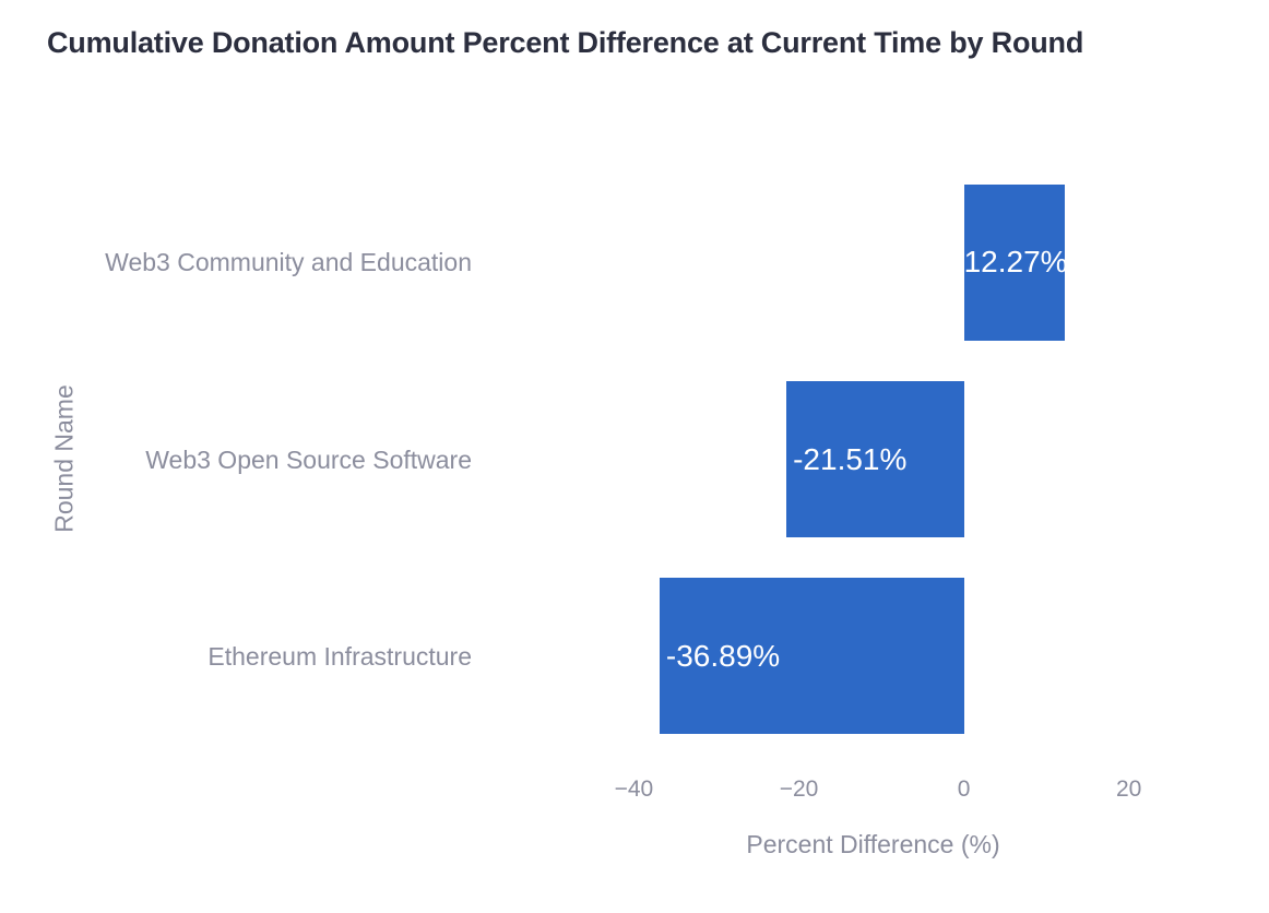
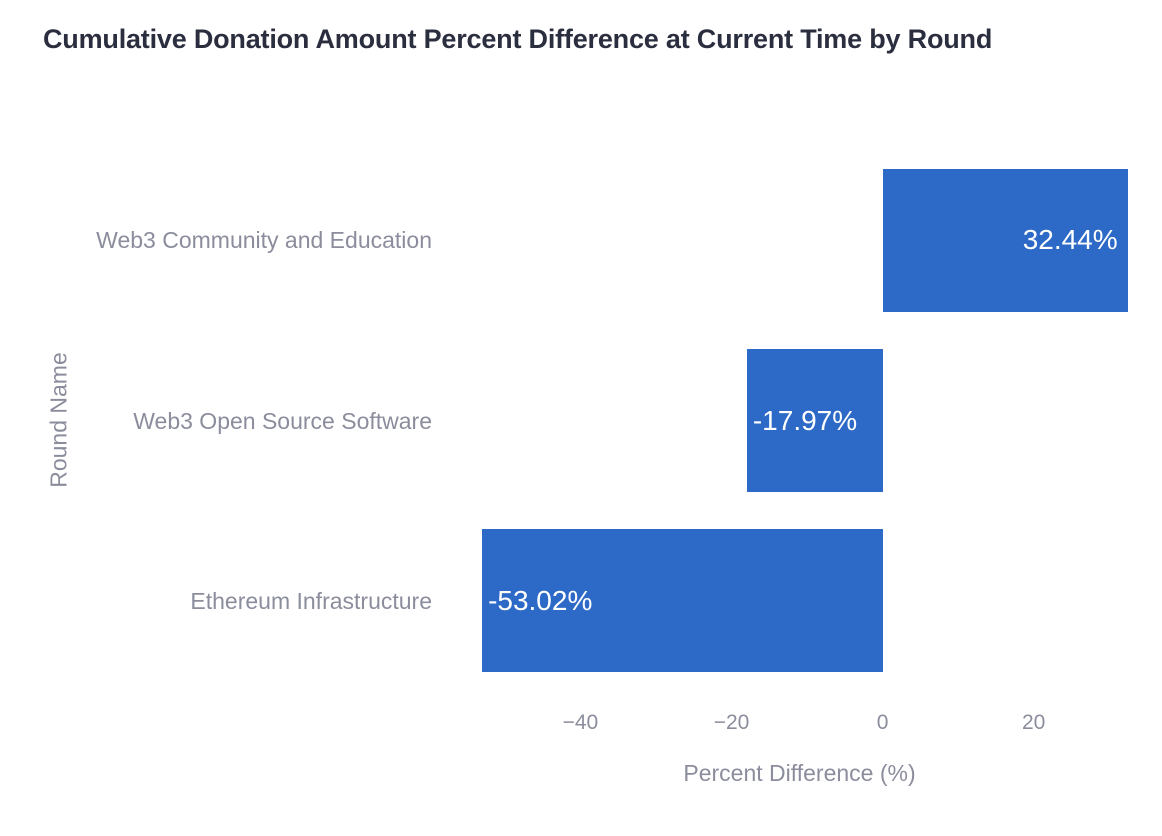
Web3 Community and Education: 12.27% -> 32.44%
Web3 Open Source Software: -21.51% -> -17.97%
Ethereum Infrastructure: -36.89% -> -53.02%
